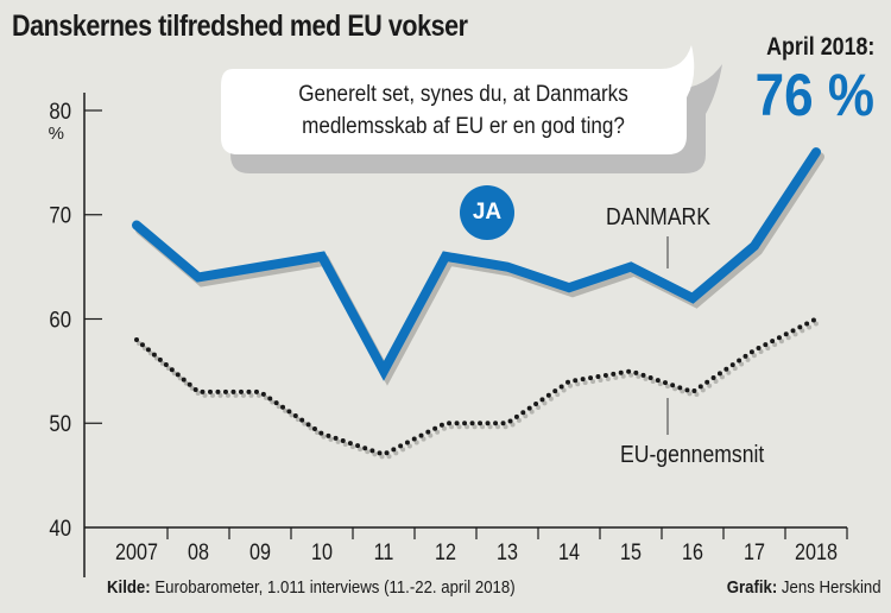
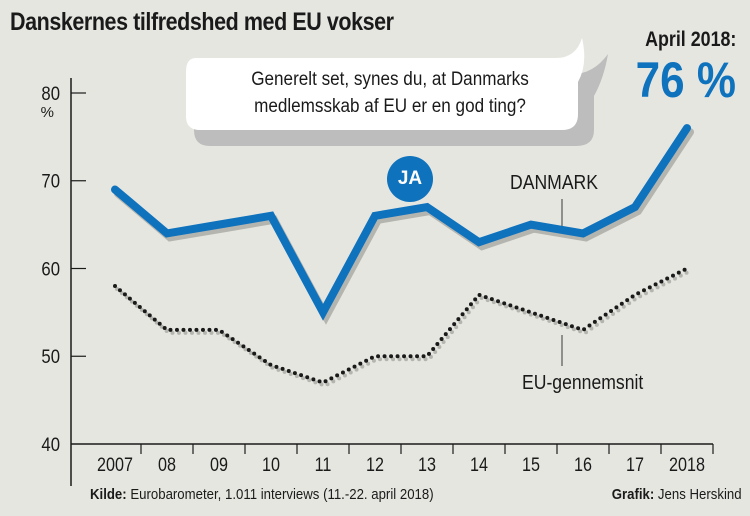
DANMARK/13: 65 -> 67
EU-gennemsnit/14: 54 -> 57
DANMARK/16: 62 -> 64
